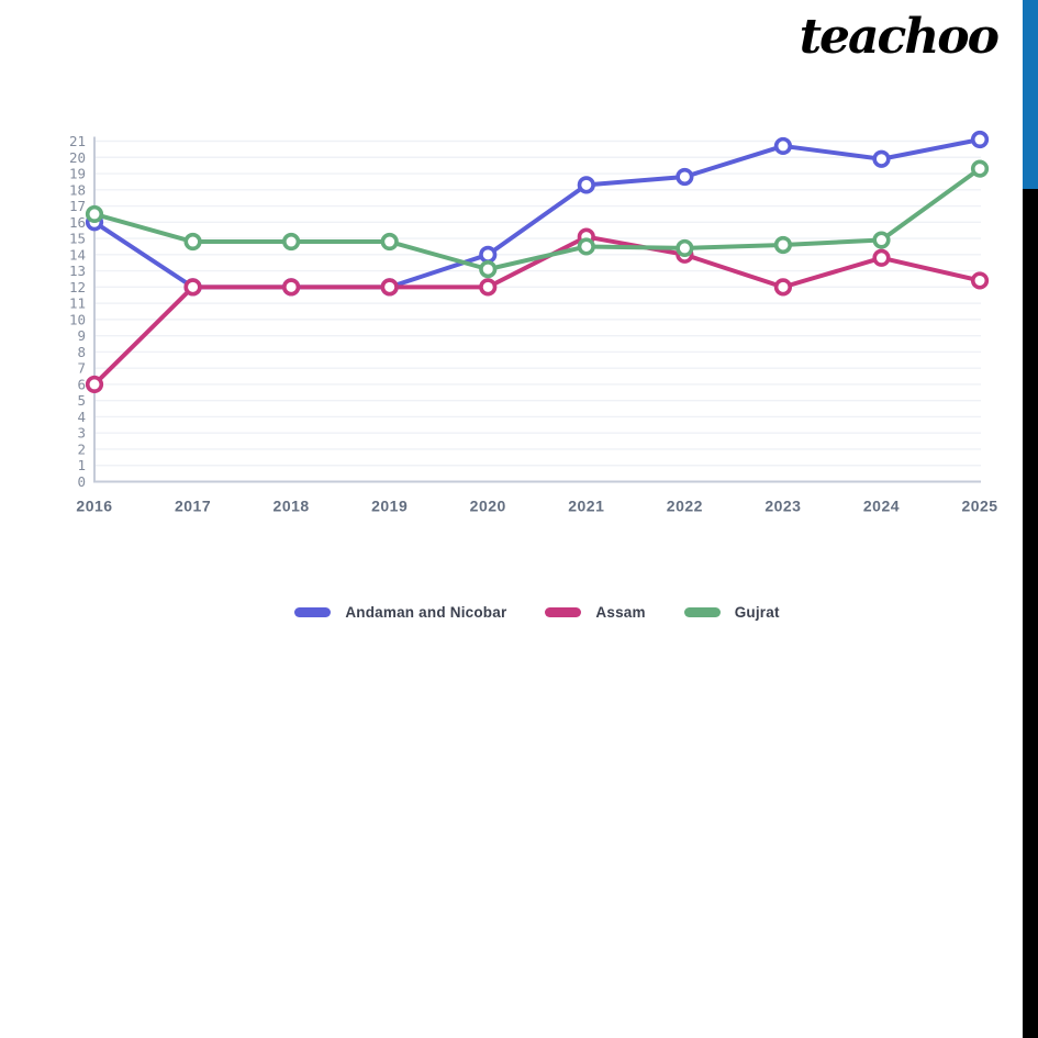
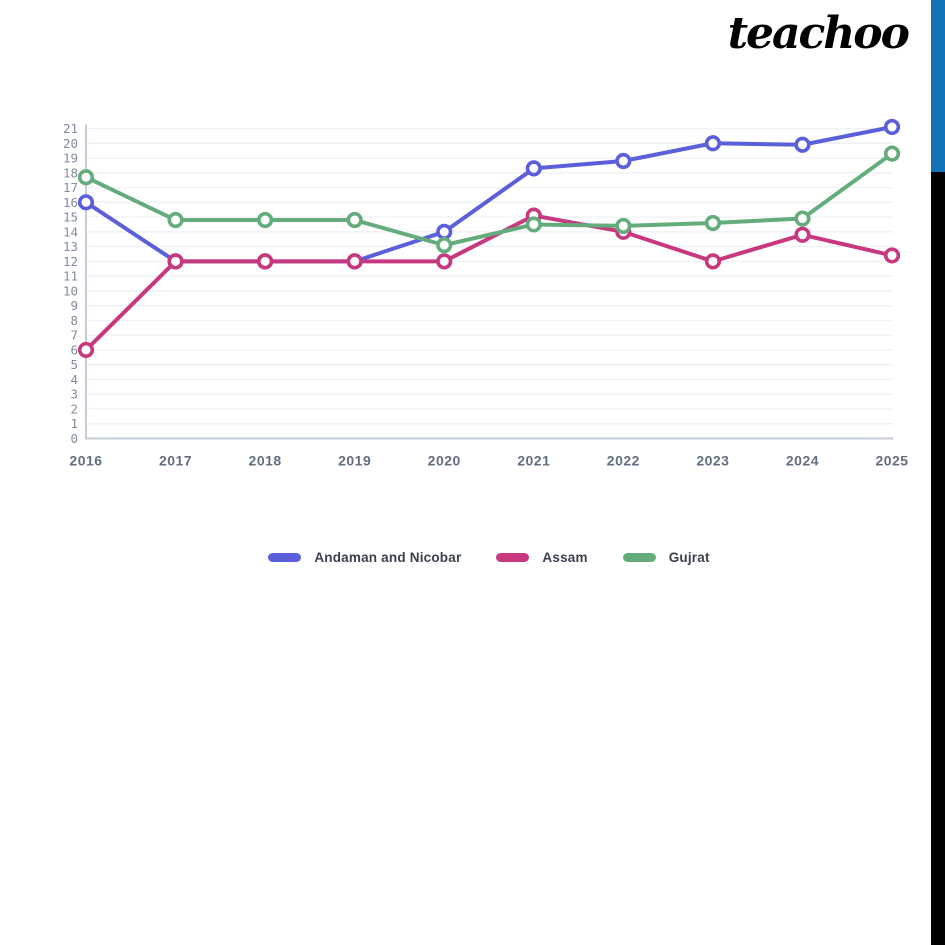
Gujrat/2016: 16.5 -> 17.7
Andaman and Nicobar/2023: 20.7 -> 20.0
